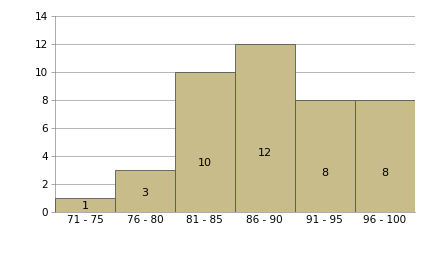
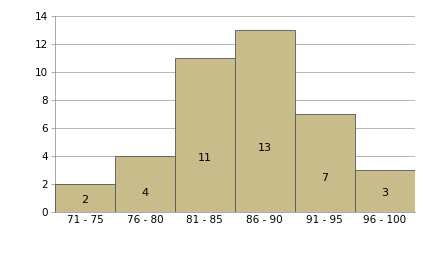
71 - 75: 1 -> 2
76 - 80: 3 -> 4
81 - 85: 10 -> 11
86 - 90: 12 -> 13
91 - 95: 8 -> 7
96 - 100: 8 -> 3
